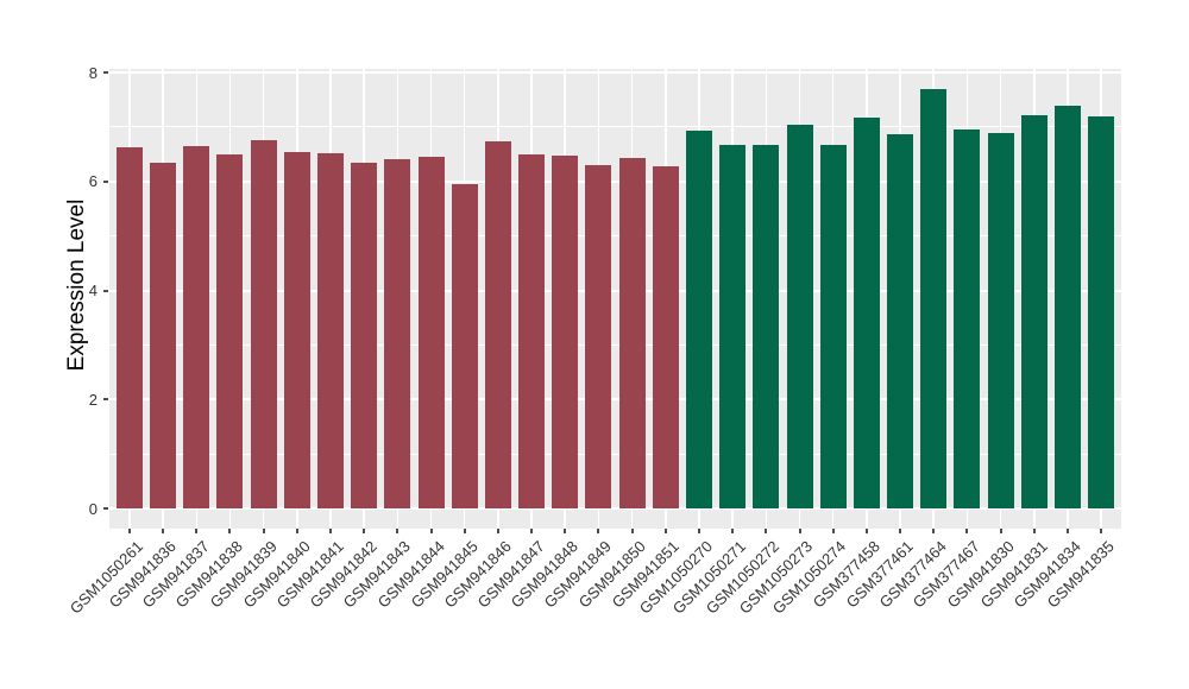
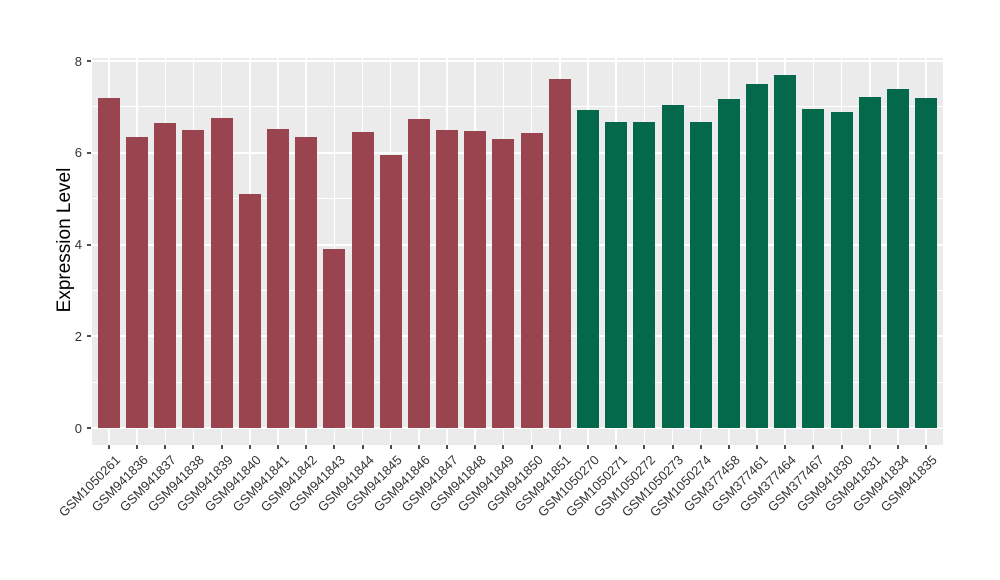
GSM1050261: 6.6 -> 7.2
GSM941840: 6.5 -> 5.1
GSM941843: 6.4 -> 3.9
GSM941851: 6.3 -> 7.6
GSM377461: 6.9 -> 7.5
